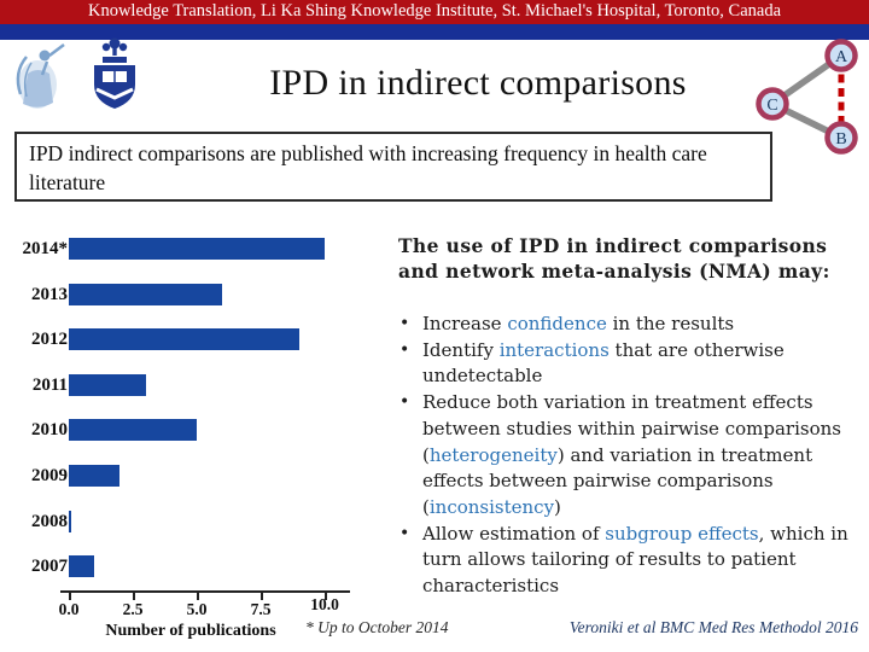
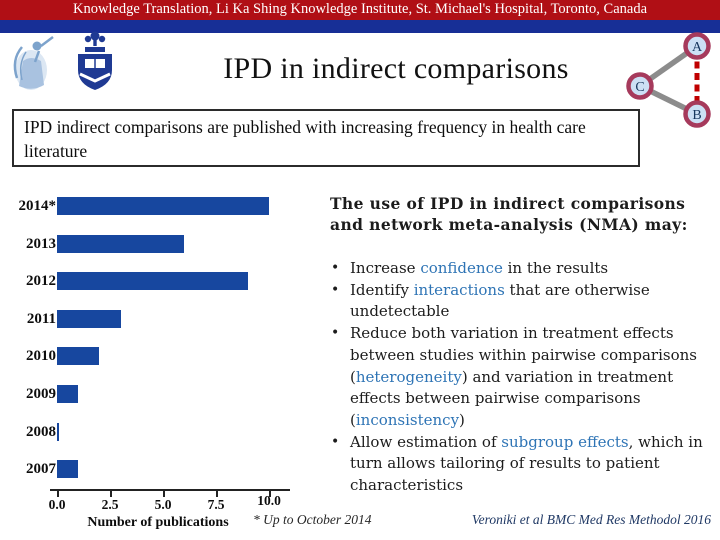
2010: 5 -> 2
2009: 2 -> 1
